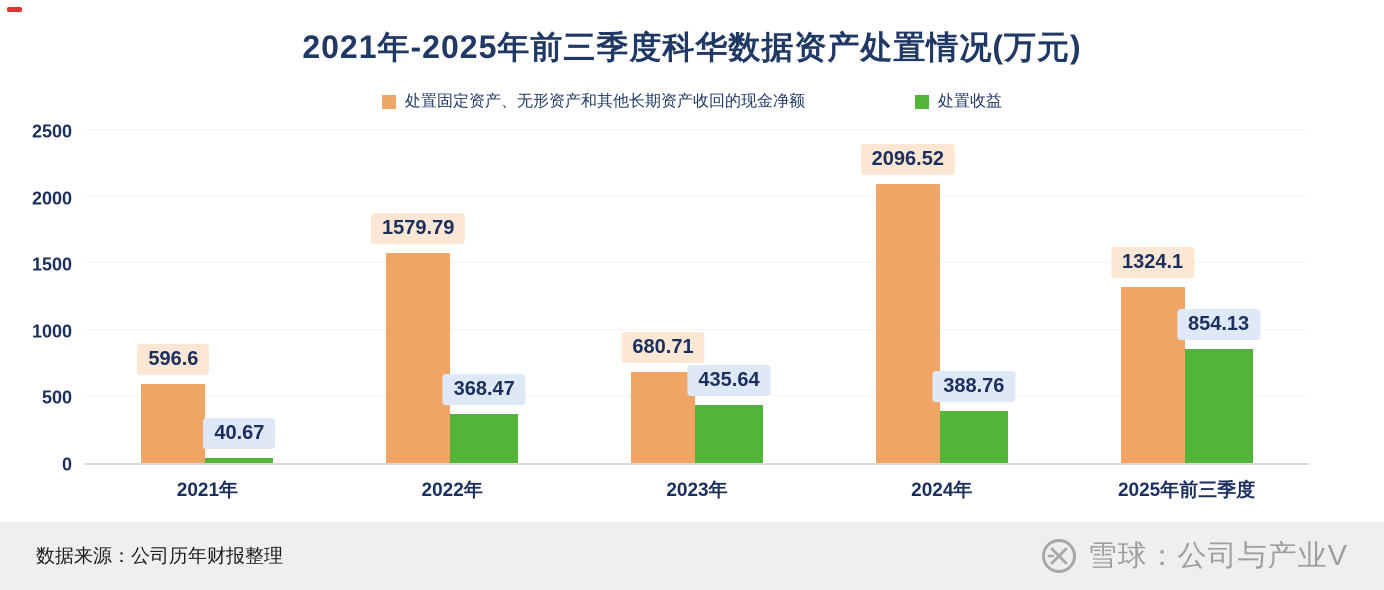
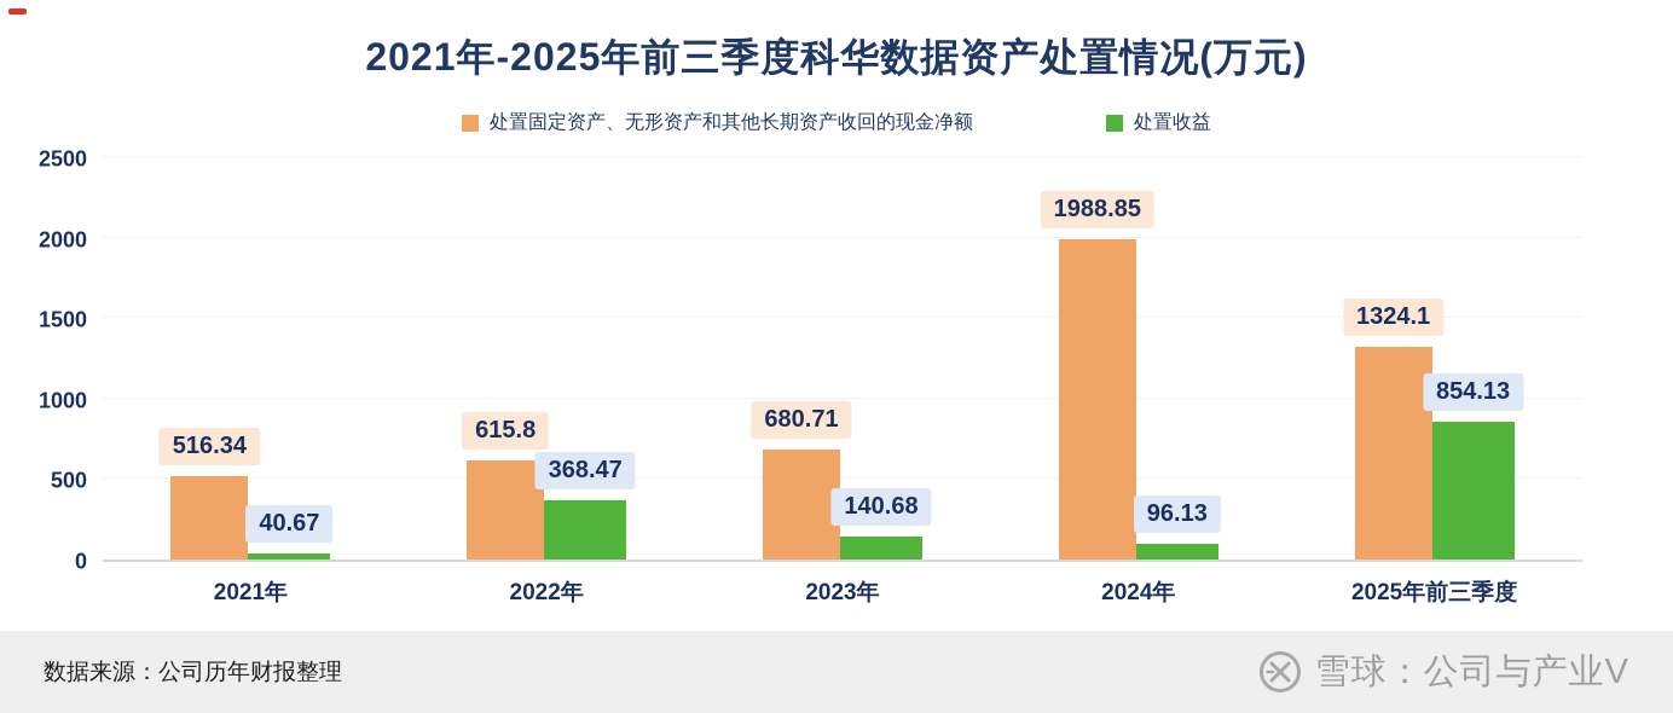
处置固定资产、无形资产和其他长期资产收回的现金净额/2021年: 596.6 -> 516.34
处置固定资产、无形资产和其他长期资产收回的现金净额/2022年: 1579.79 -> 615.8
处置收益/2023年: 435.64 -> 140.68
处置固定资产、无形资产和其他长期资产收回的现金净额/2024年: 2096.52 -> 1988.85
处置收益/2024年: 388.76 -> 96.13
